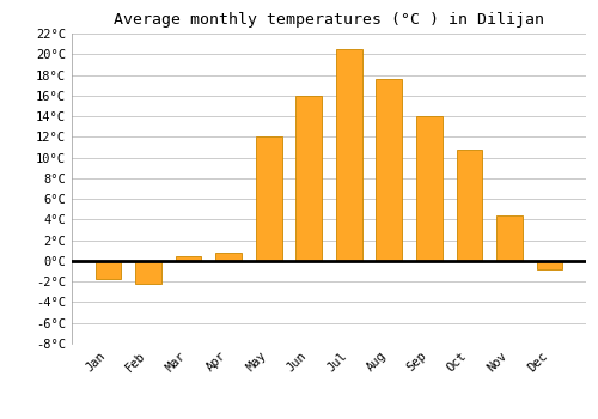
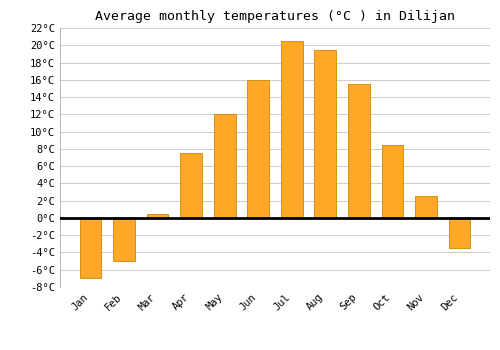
Jan: -1.8°C -> -7.0°C
Feb: -2.2°C -> -5.0°C
Apr: 0.8°C -> 7.5°C
Aug: 17.6°C -> 19.5°C
Sep: 14.0°C -> 15.5°C
Oct: 10.8°C -> 8.5°C
Nov: 4.4°C -> 2.5°C
Dec: -0.8°C -> -3.5°C
